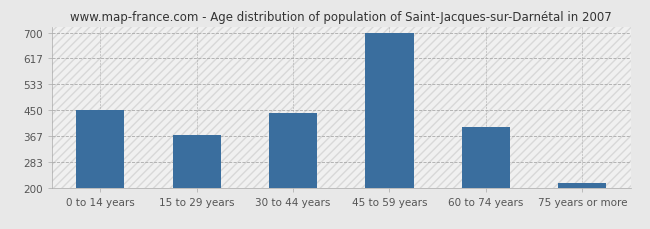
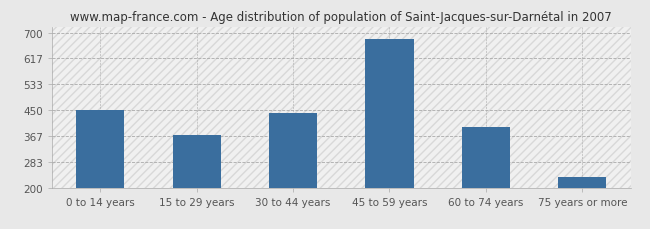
45 to 59 years: 700 -> 680
75 years or more: 215 -> 235
